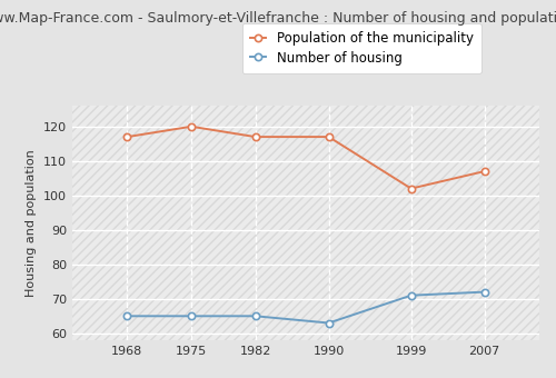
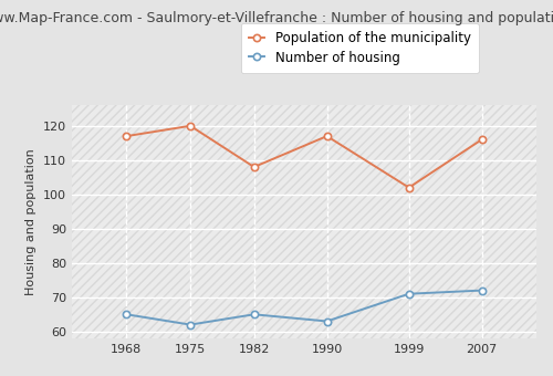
Number of housing/1975: 65 -> 62
Population of the municipality/1982: 117 -> 108
Population of the municipality/2007: 107 -> 116
